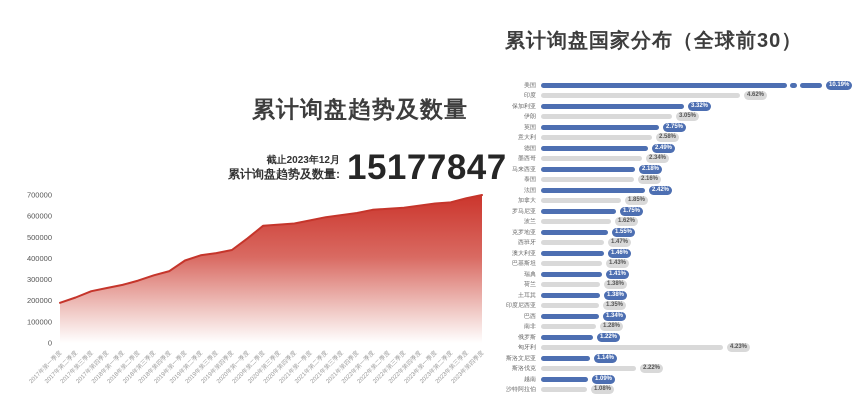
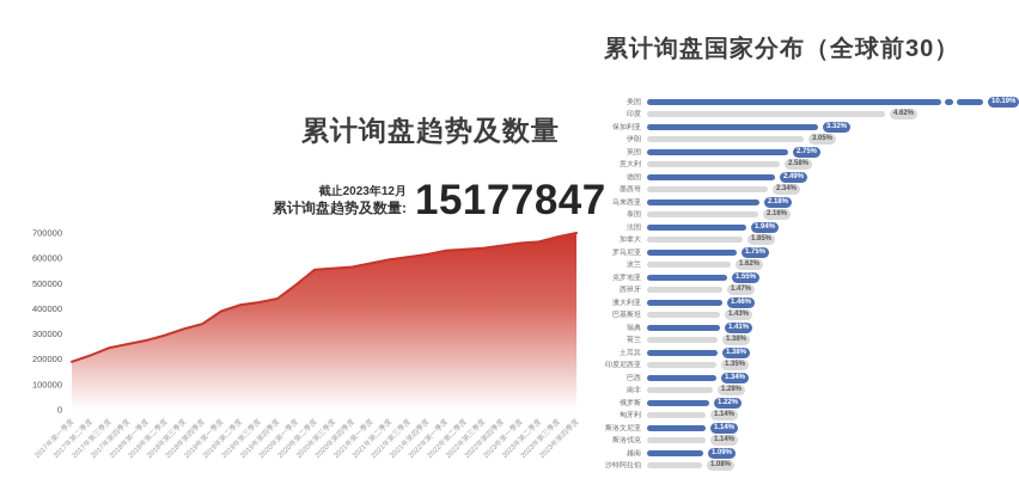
累计询盘国家分布（全球前30）/法国: 2.42% -> 1.94%
累计询盘国家分布（全球前30）/匈牙利: 4.23% -> 1.14%
累计询盘国家分布（全球前30）/斯洛伐克: 2.22% -> 1.14%
